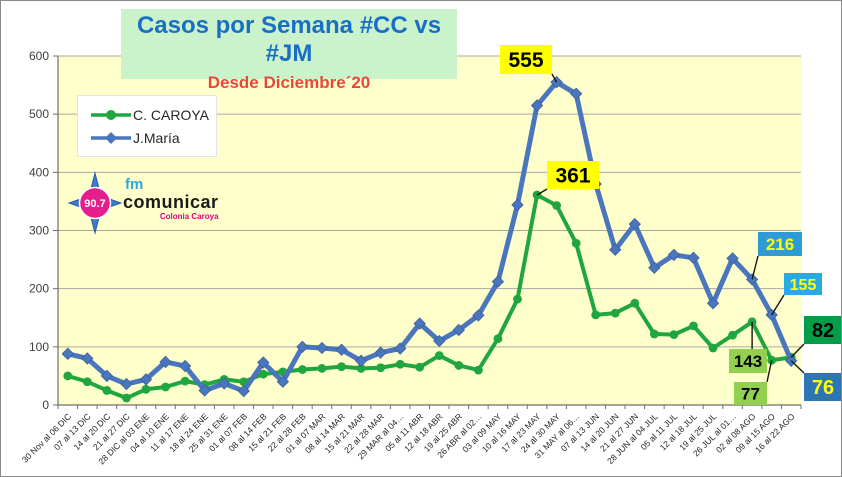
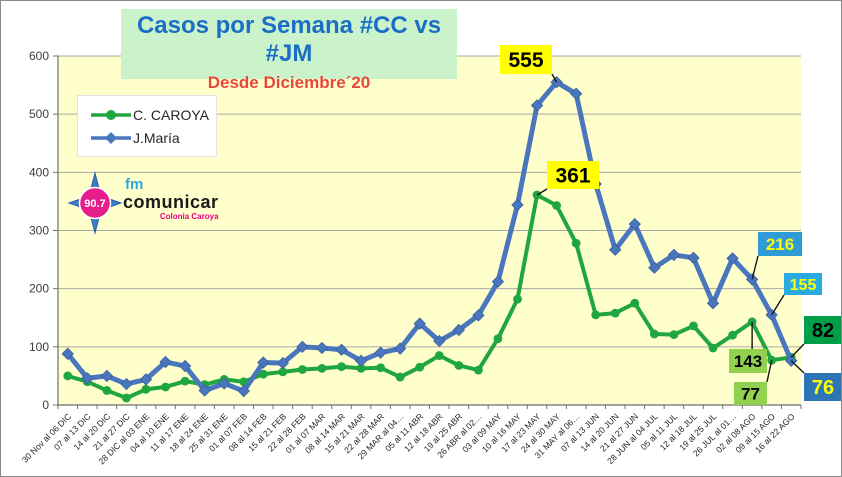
J.María/07 al 13 DIC: 80 -> 50
J.María/15 al 21 FEB: 40 -> 70
C. CAROYA/29 MAR al 04…: 70 -> 50
